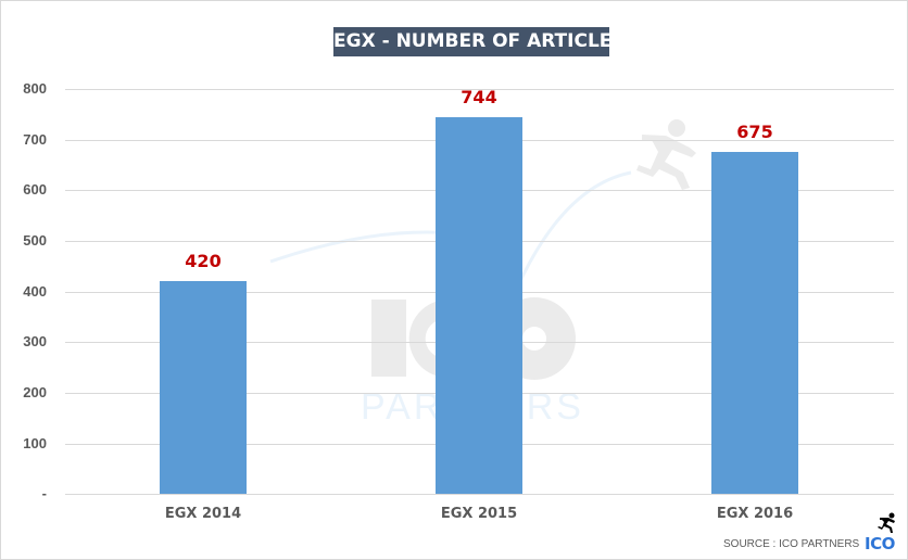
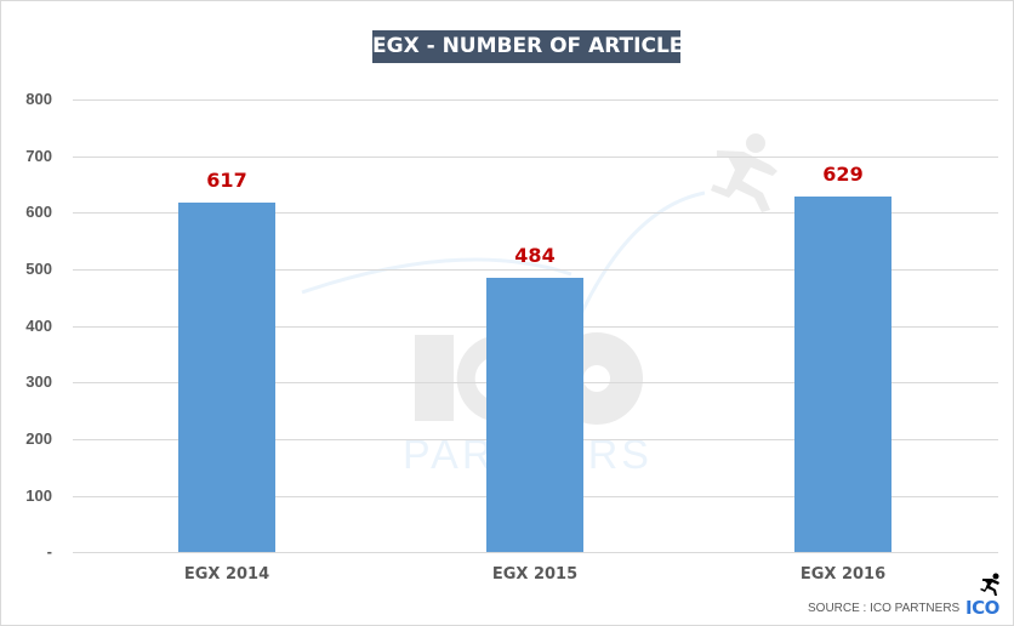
EGX 2014: 420 -> 617
EGX 2015: 744 -> 484
EGX 2016: 675 -> 629
